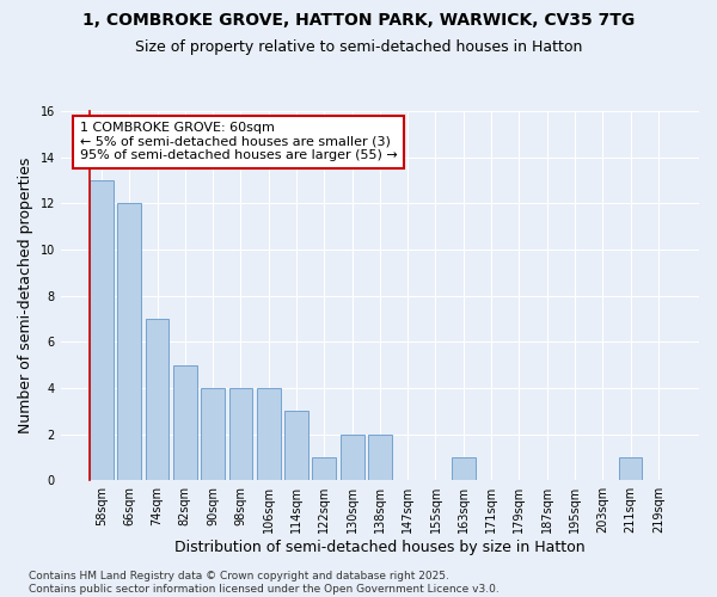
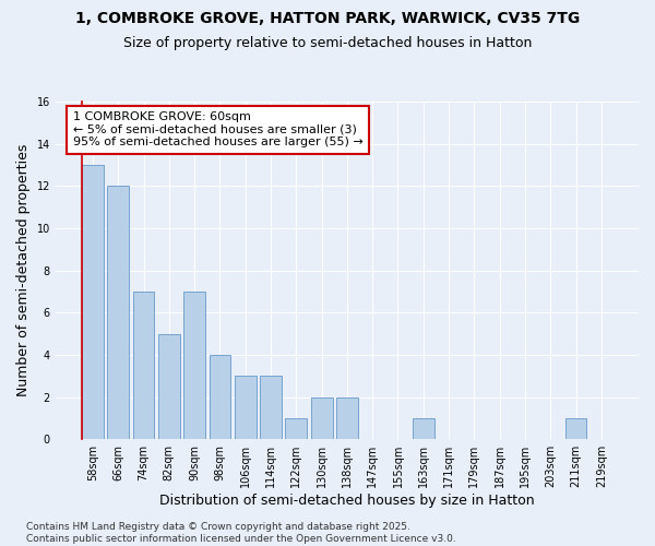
90sqm: 4 -> 7
106sqm: 4 -> 3
